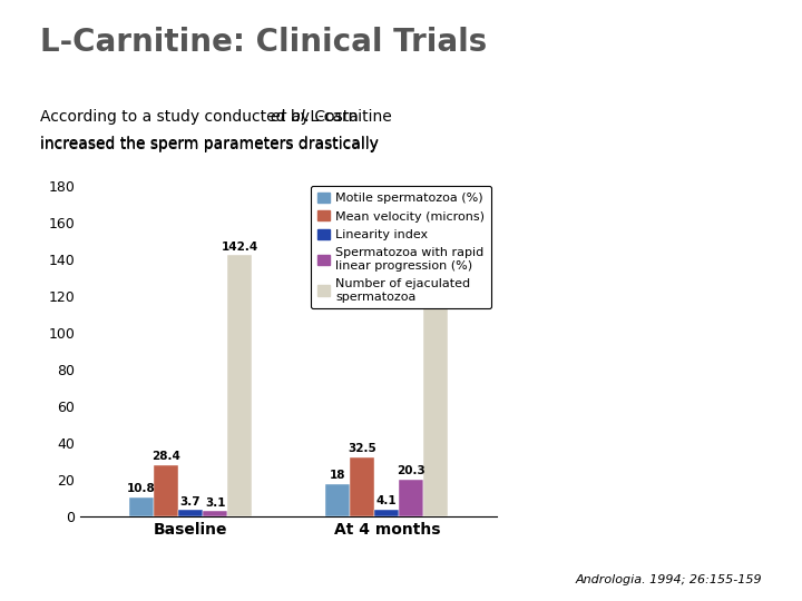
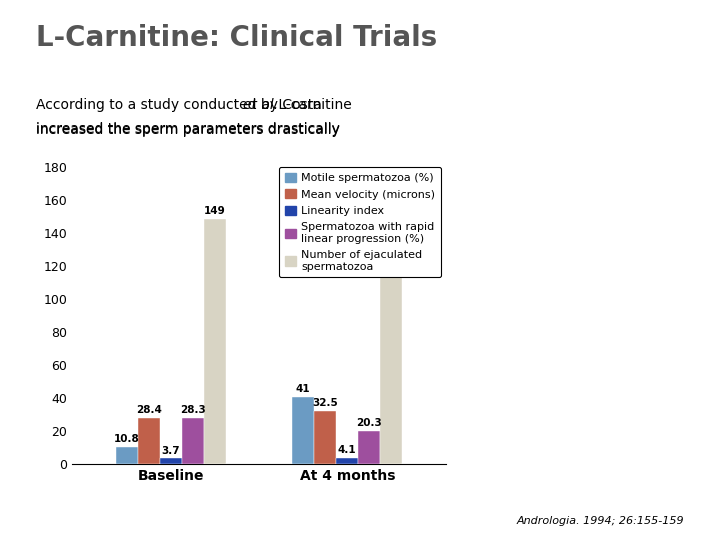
Spermatozoa with rapid linear progression (%)/Baseline: 3.1 -> 28.3
Number of ejaculated spermatozoa/Baseline: 142.4 -> 149
Motile spermatozoa (%)/At 4 months: 18 -> 41
